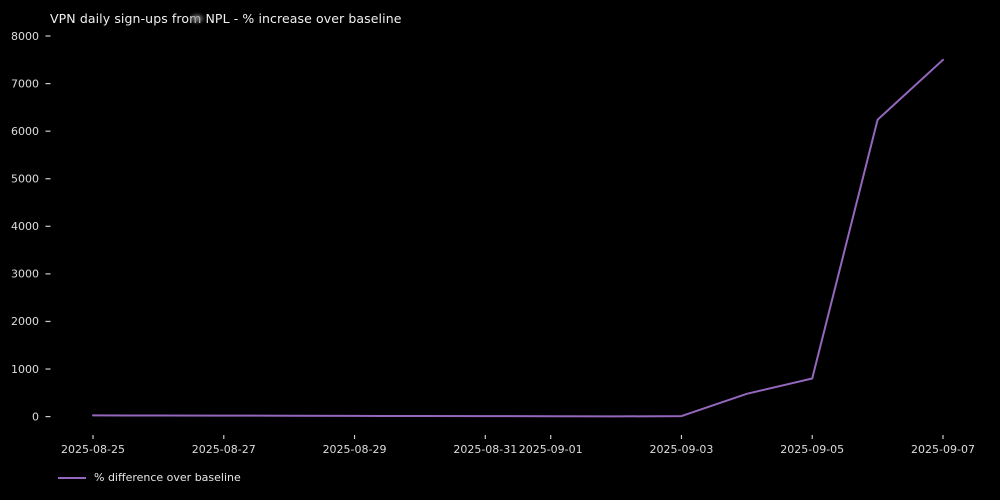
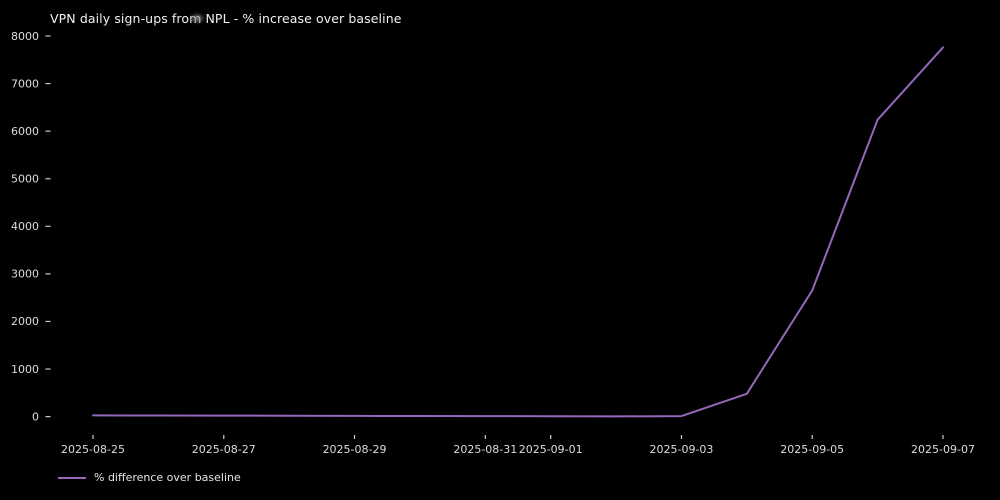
2025-09-05: 800 -> 2600
2025-09-07: 7500 -> 7800
